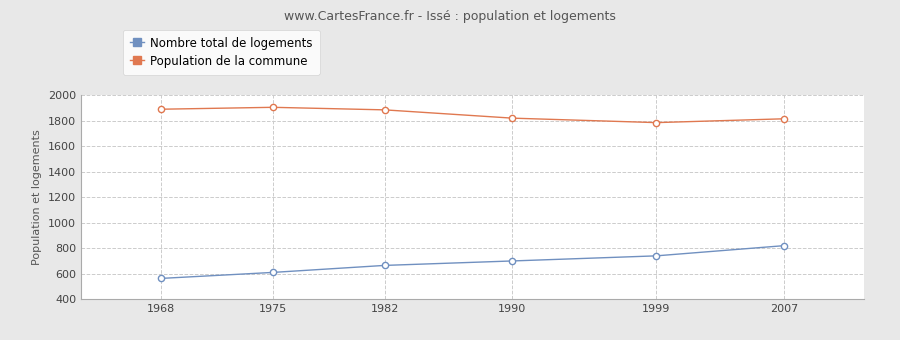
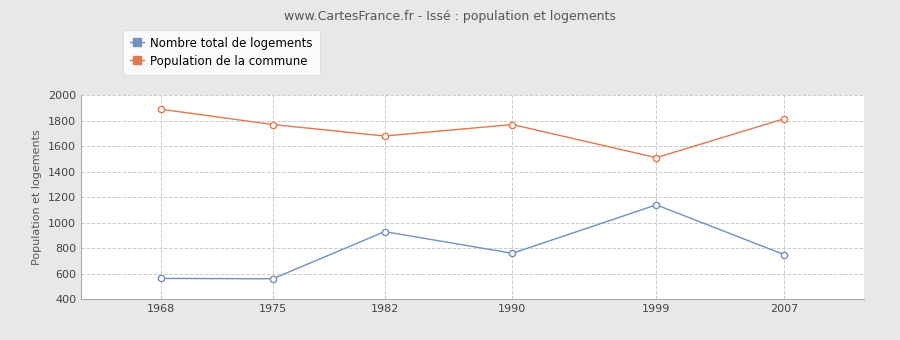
Nombre total de logements/1975: 610 -> 560
Population de la commune/1975: 1900 -> 1770
Nombre total de logements/1982: 660 -> 930
Population de la commune/1982: 1880 -> 1680
Nombre total de logements/1990: 700 -> 760
Population de la commune/1990: 1820 -> 1770
Nombre total de logements/1999: 740 -> 1140
Population de la commune/1999: 1780 -> 1510
Nombre total de logements/2007: 820 -> 750
